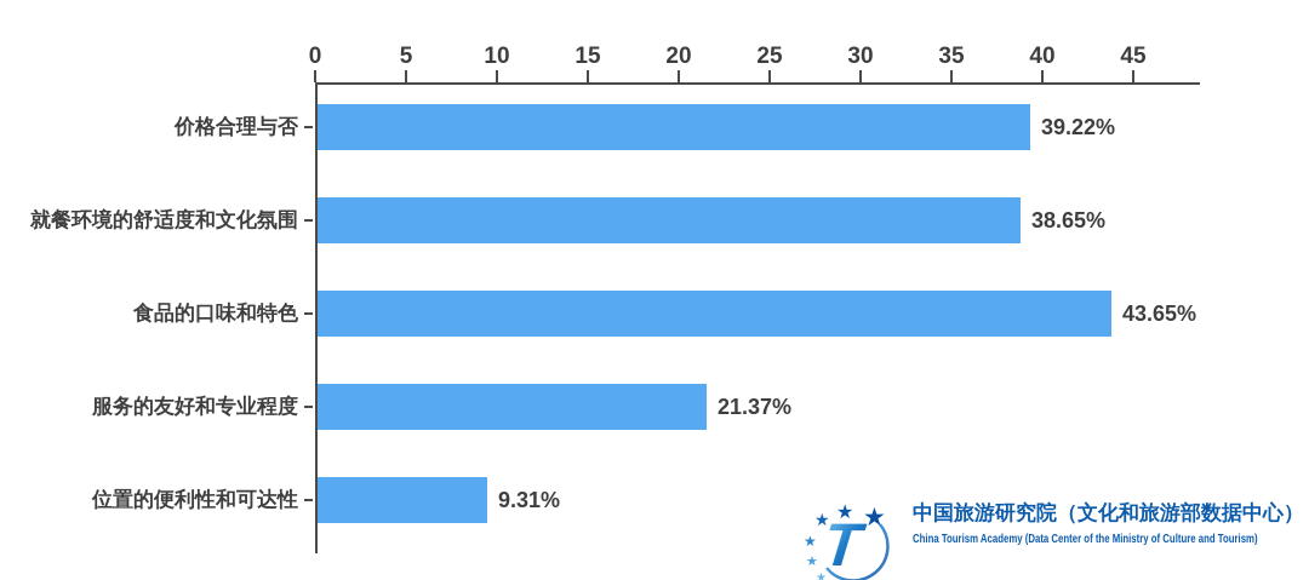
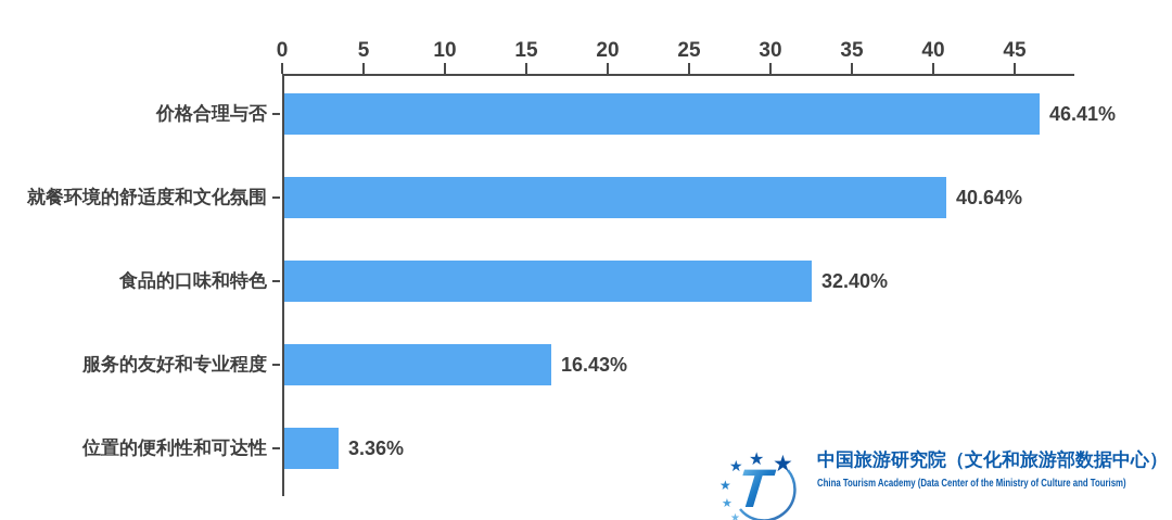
价格合理与否: 39.22% -> 46.41%
就餐环境的舒适度和文化氛围: 38.65% -> 40.64%
食品的口味和特色: 43.65% -> 32.40%
服务的友好和专业程度: 21.37% -> 16.43%
位置的便利性和可达性: 9.31% -> 3.36%
